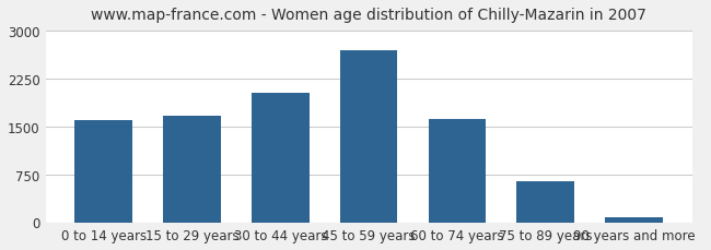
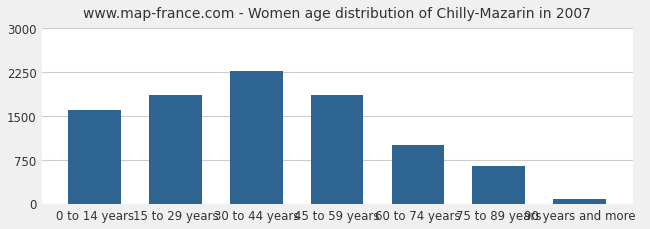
15 to 29 years: 1660 -> 1860
30 to 44 years: 2020 -> 2270
45 to 59 years: 2700 -> 1860
60 to 74 years: 1620 -> 1000
